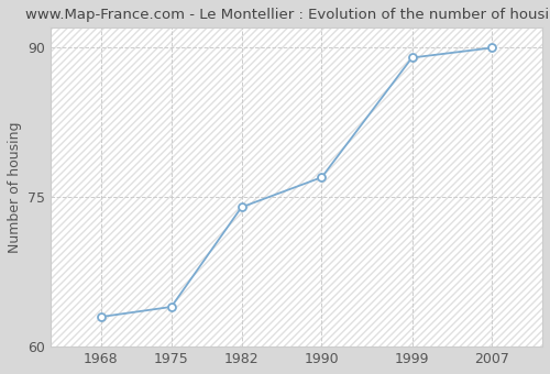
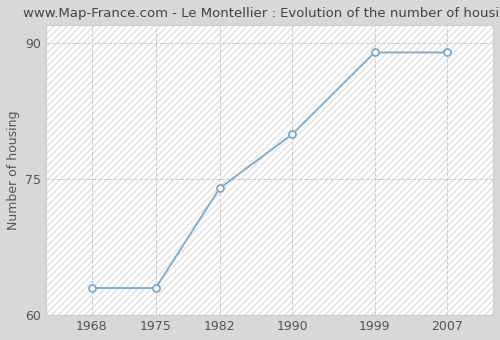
1975: 64 -> 63
1990: 77 -> 80
2007: 90 -> 89
